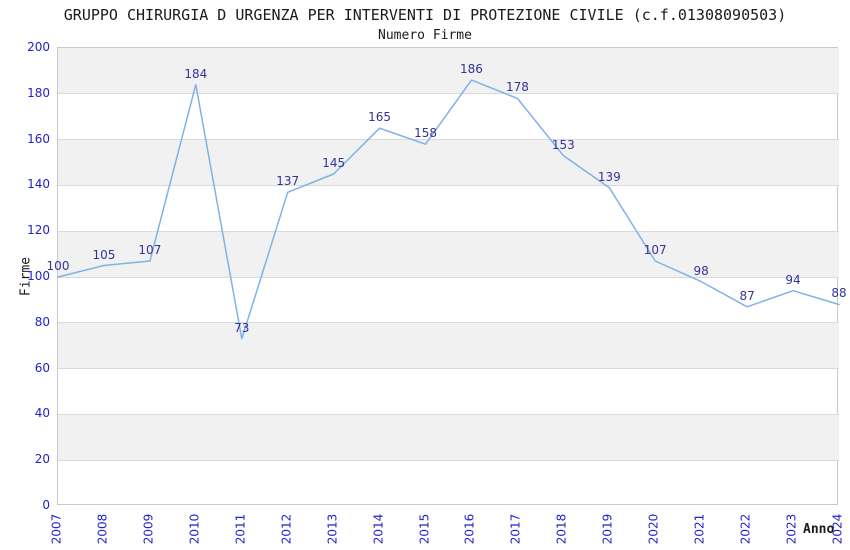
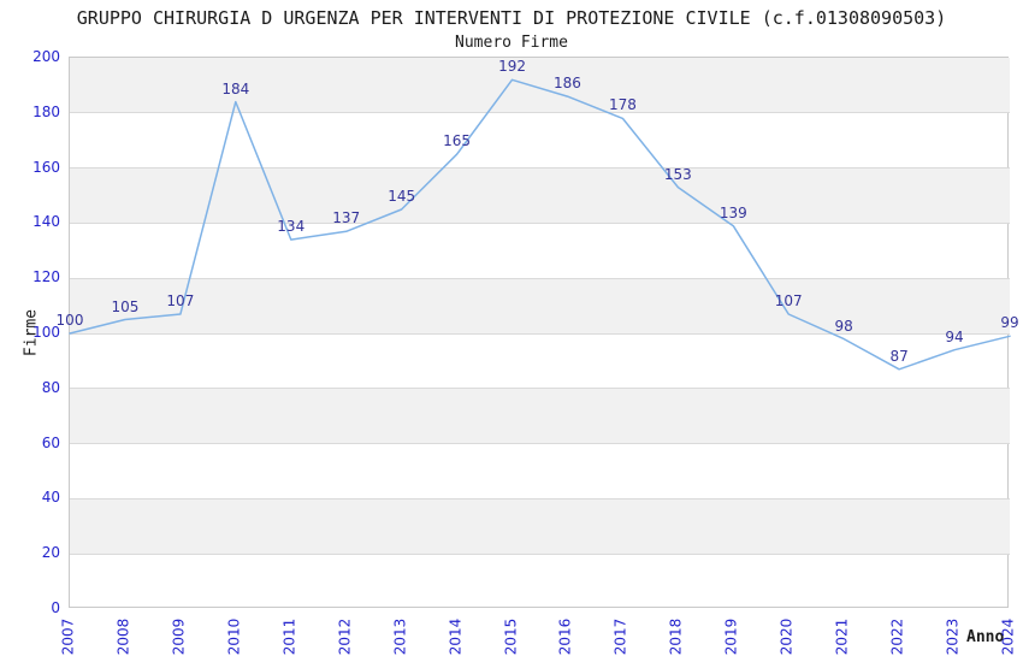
2011: 73 -> 134
2015: 158 -> 192
2024: 88 -> 99
